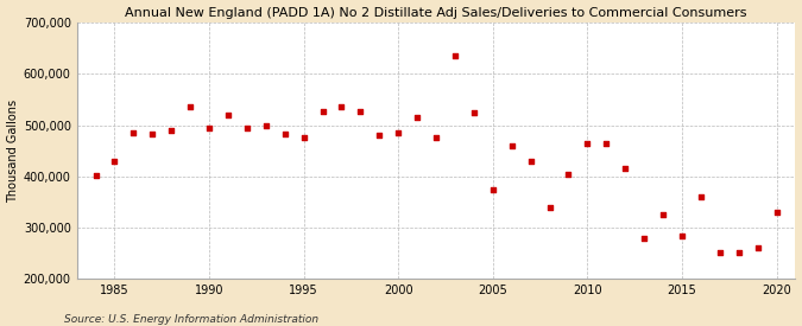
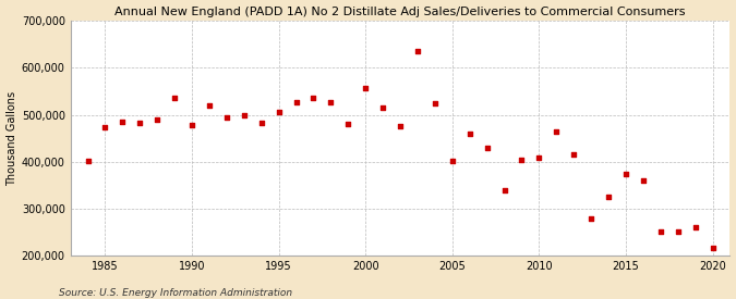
1985: 430,000 -> 473,000
1990: 495,000 -> 478,000
1995: 475,000 -> 507,000
2000: 485,000 -> 558,000
2005: 375,000 -> 402,000
2010: 465,000 -> 410,000
2015: 285,000 -> 375,000
2020: 330,000 -> 218,000
